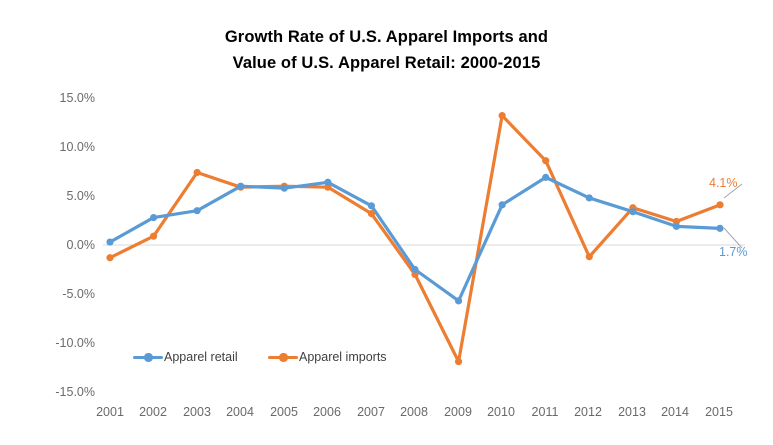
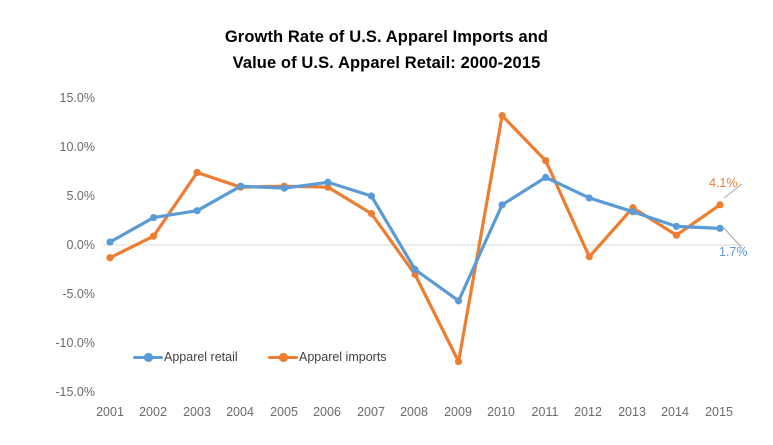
Apparel retail/2007: 4% -> 5%
Apparel imports/2014: 2% -> 1%
